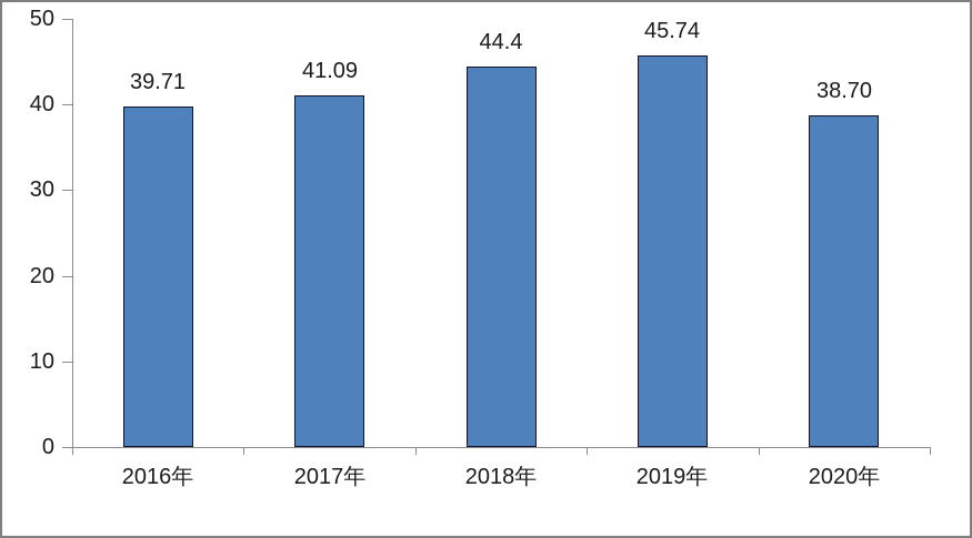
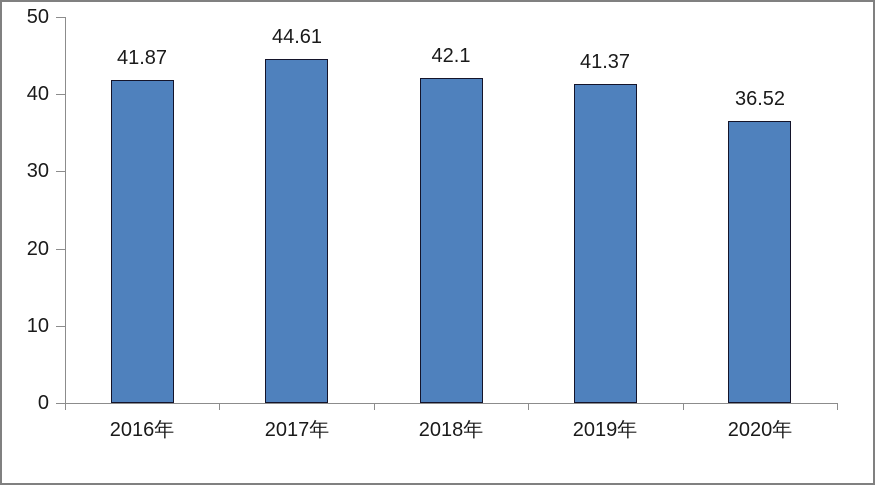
2016年: 39.71 -> 41.87
2017年: 41.09 -> 44.61
2018年: 44.4 -> 42.1
2019年: 45.74 -> 41.37
2020年: 38.70 -> 36.52
